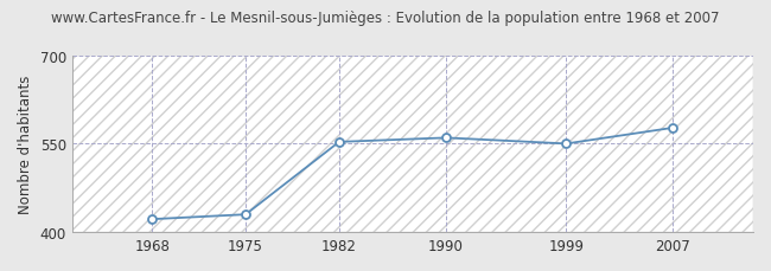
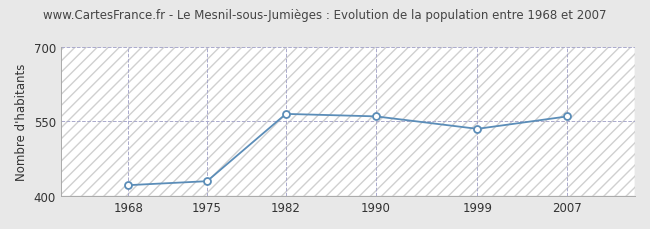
1982: 553 -> 565
1999: 550 -> 535
2007: 577 -> 560
